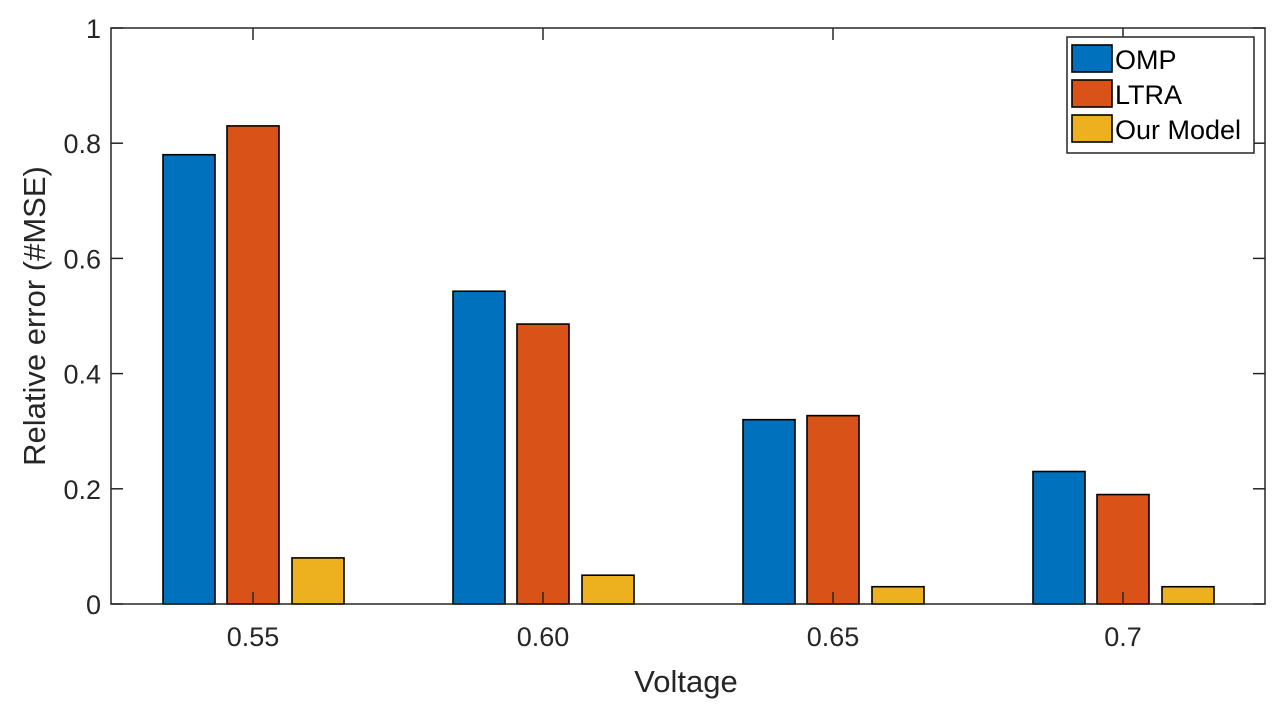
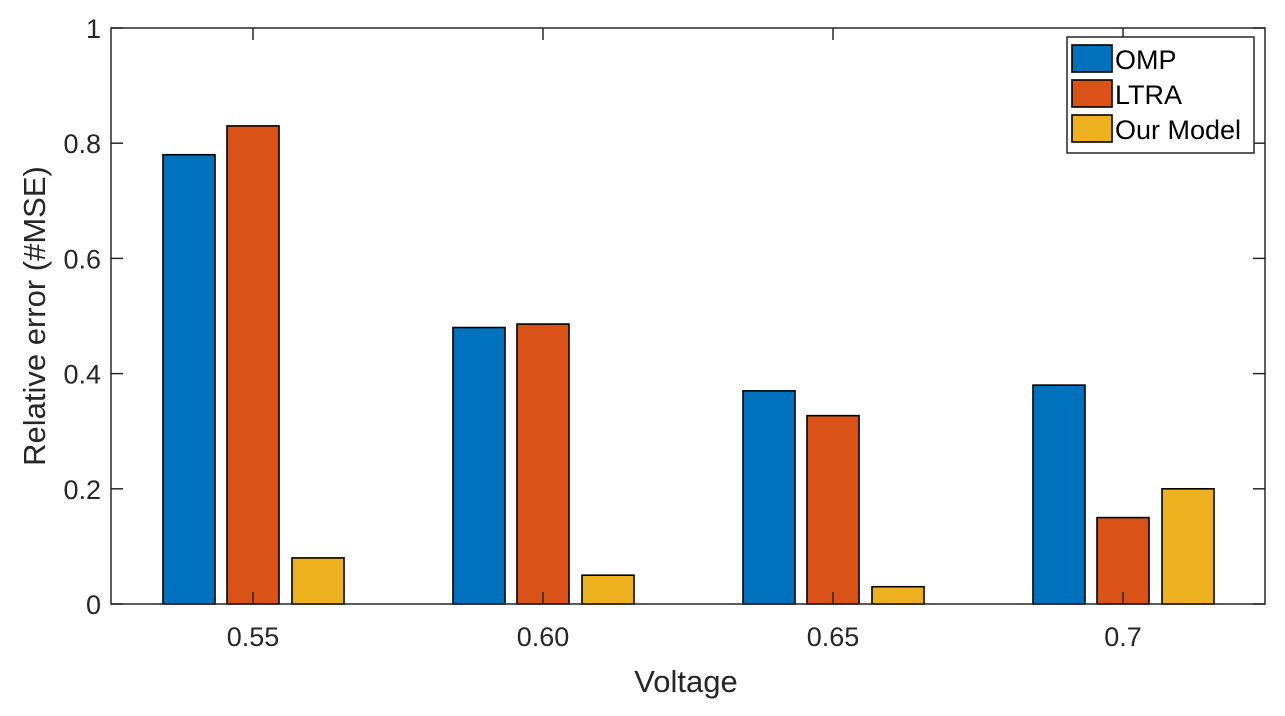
OMP/0.60: 0.54 -> 0.48
OMP/0.65: 0.32 -> 0.37
OMP/0.7: 0.23 -> 0.38
LTRA/0.7: 0.19 -> 0.15
Our Model/0.7: 0.03 -> 0.20
